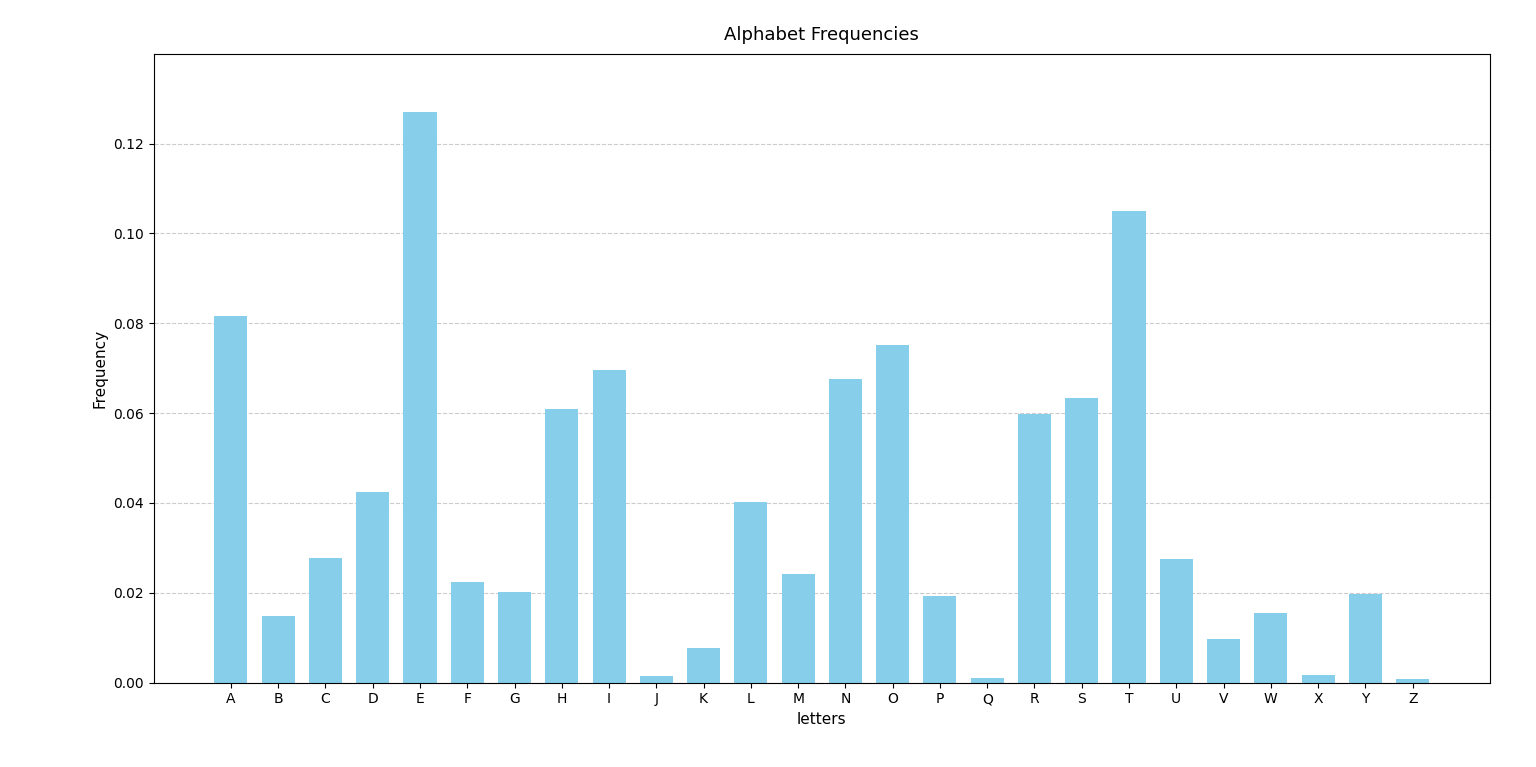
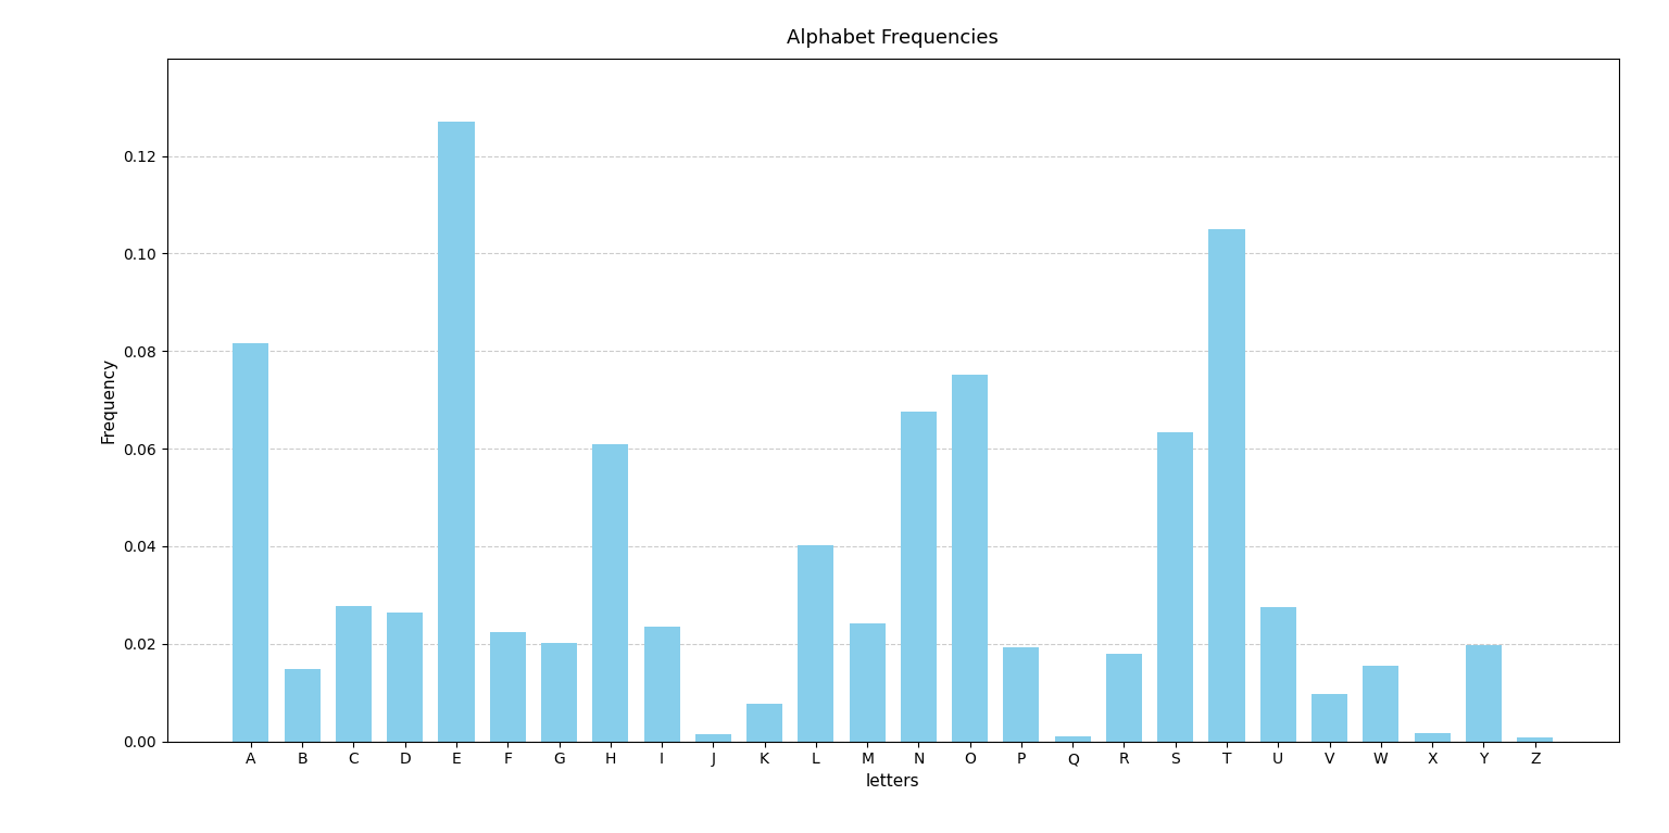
D: 0.0425 -> 0.0265
I: 0.0697 -> 0.0235
R: 0.0599 -> 0.0180
